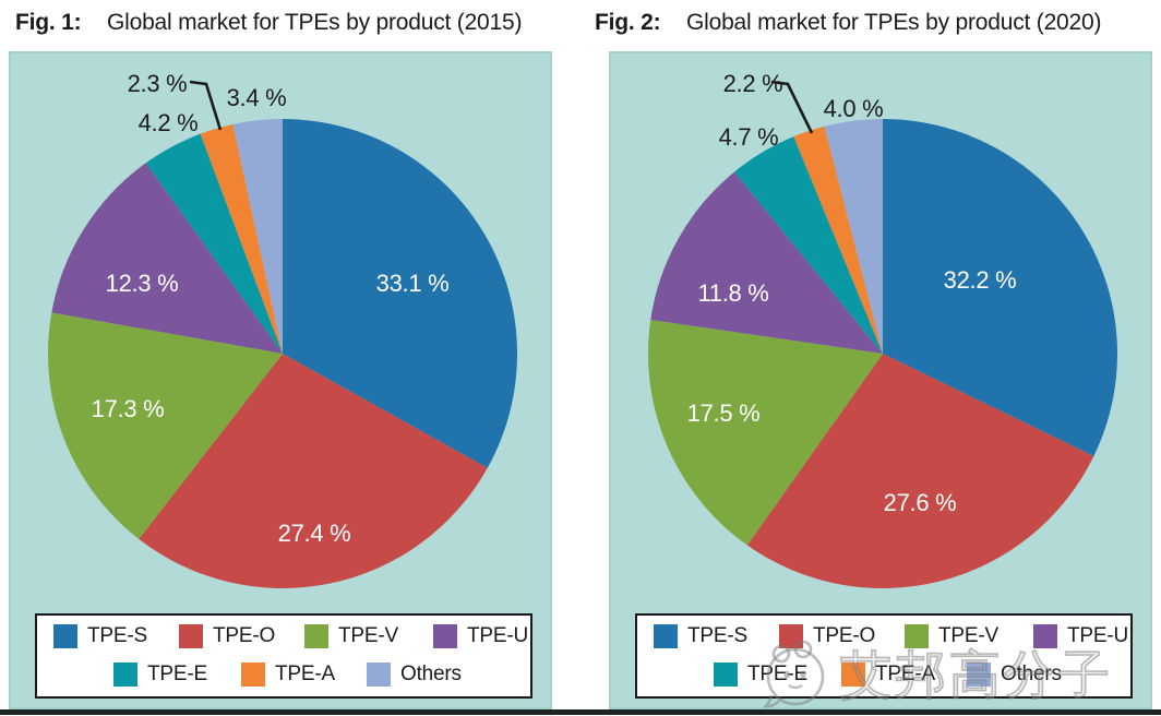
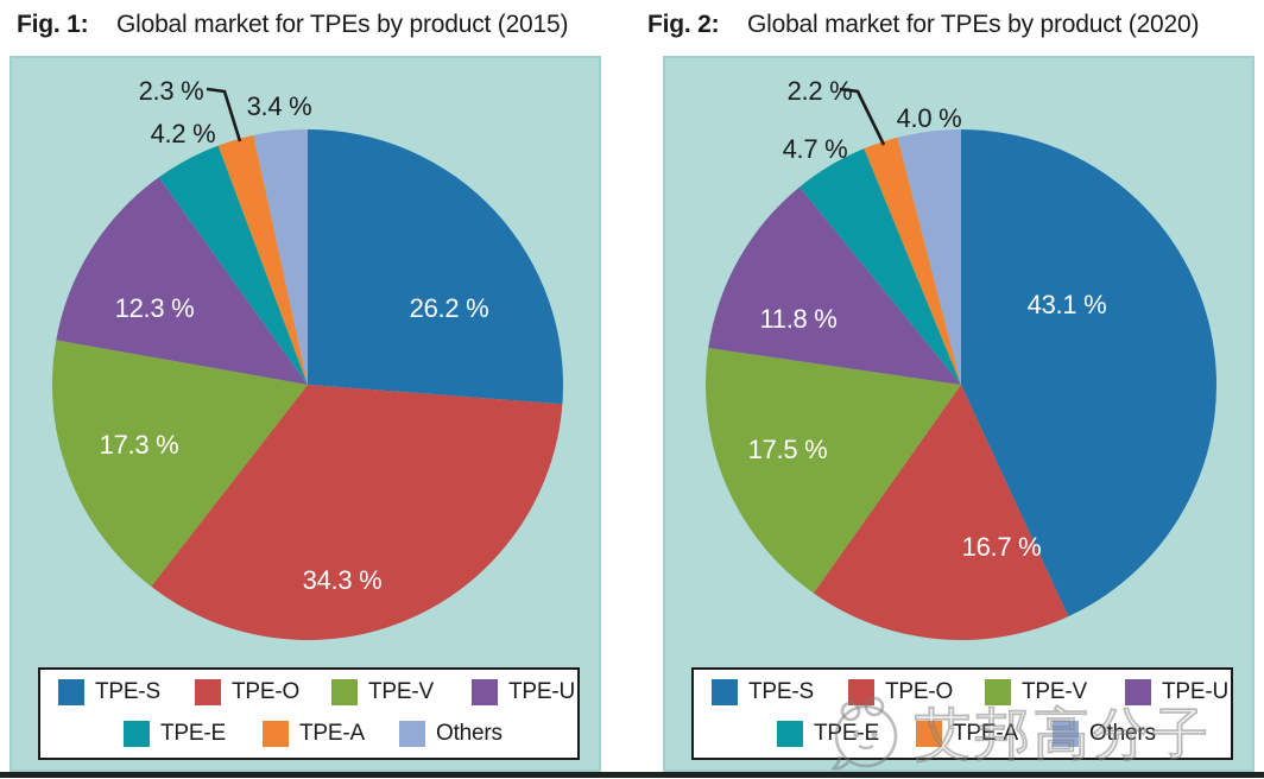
Global market for TPEs by product (2015)/TPE-S: 33.1 -> 26.2
Global market for TPEs by product (2015)/TPE-O: 27.4 -> 34.3
Global market for TPEs by product (2020)/TPE-S: 32.2 -> 43.1
Global market for TPEs by product (2020)/TPE-O: 27.6 -> 16.7
